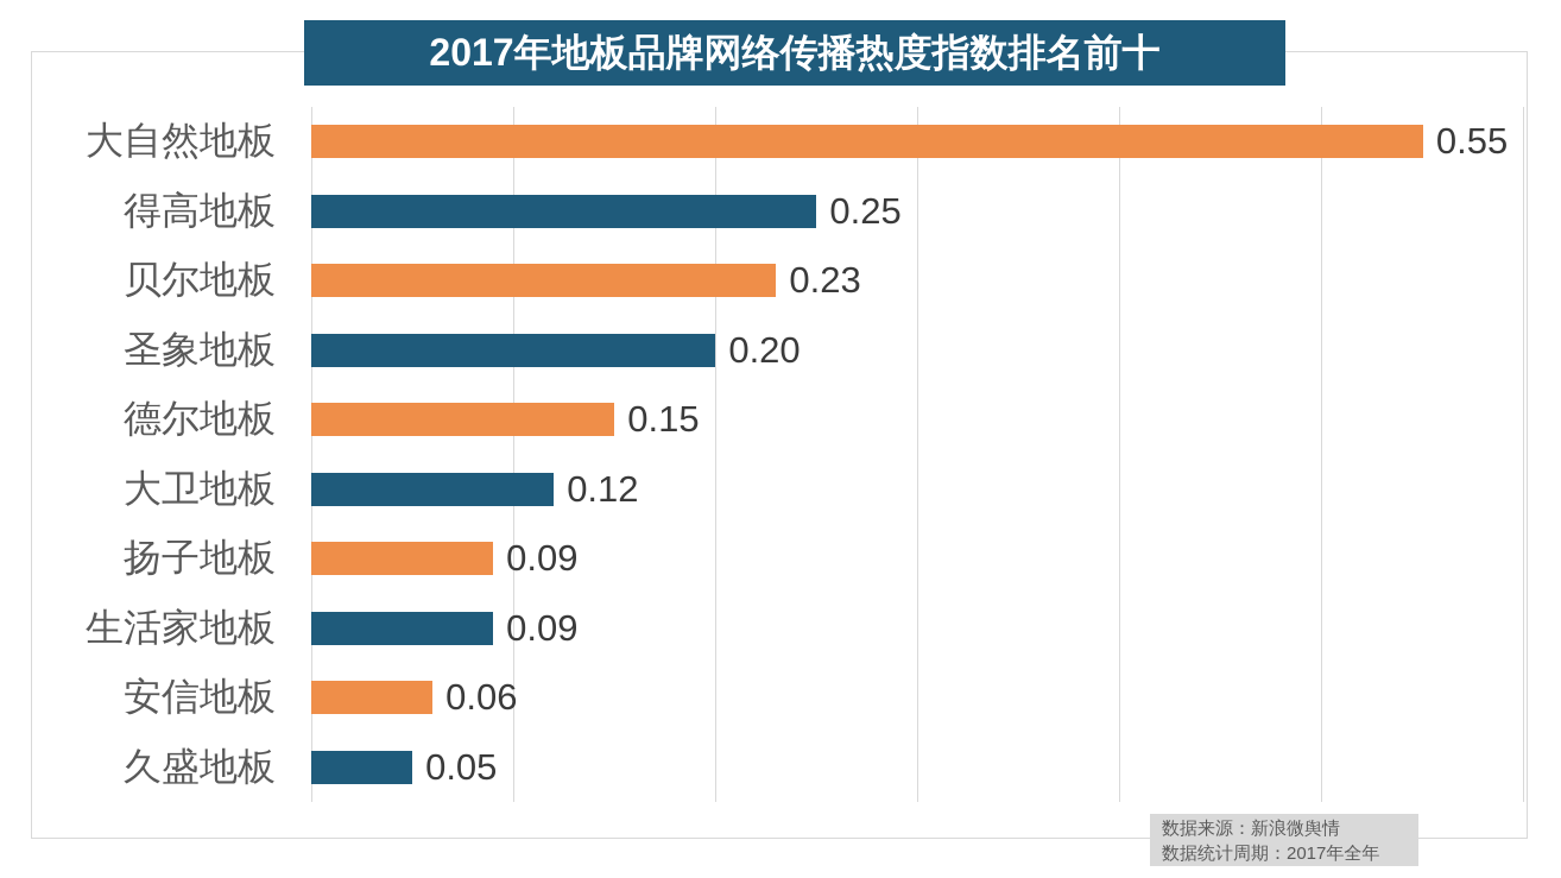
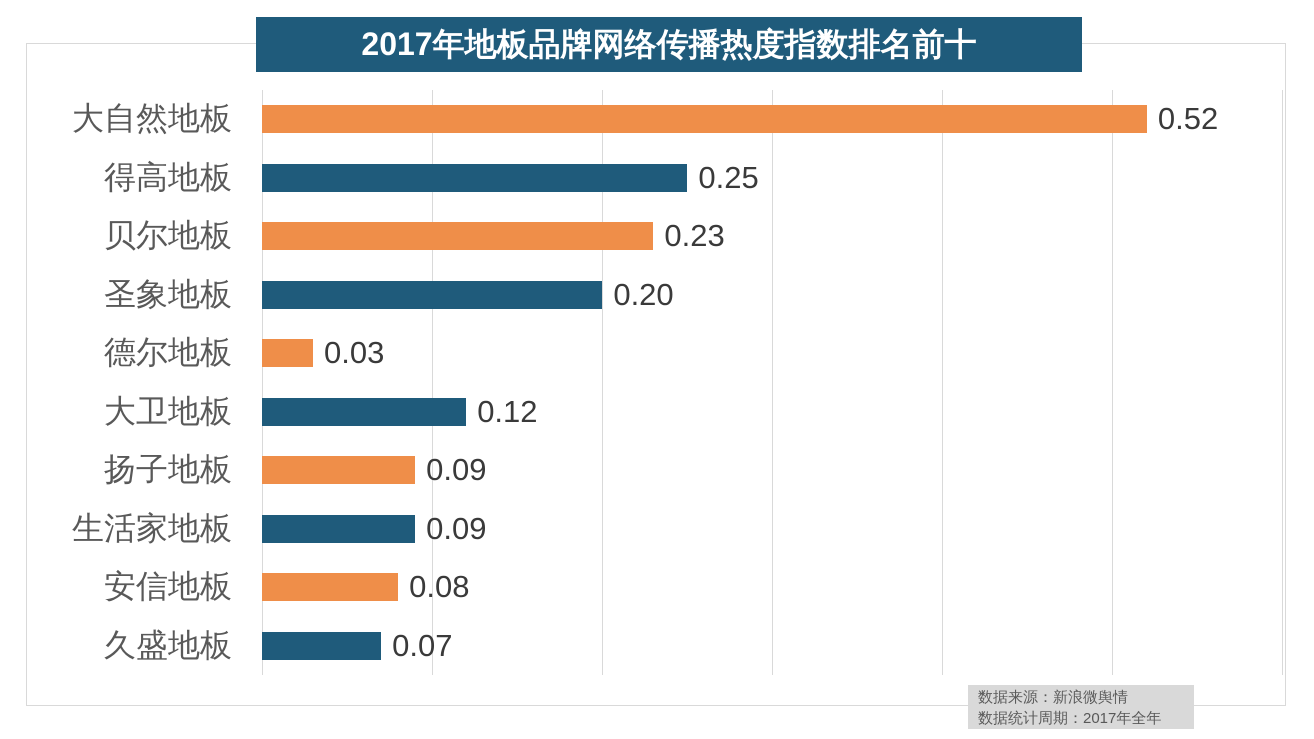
大自然地板: 0.55 -> 0.52
德尔地板: 0.15 -> 0.03
安信地板: 0.06 -> 0.08
久盛地板: 0.05 -> 0.07
